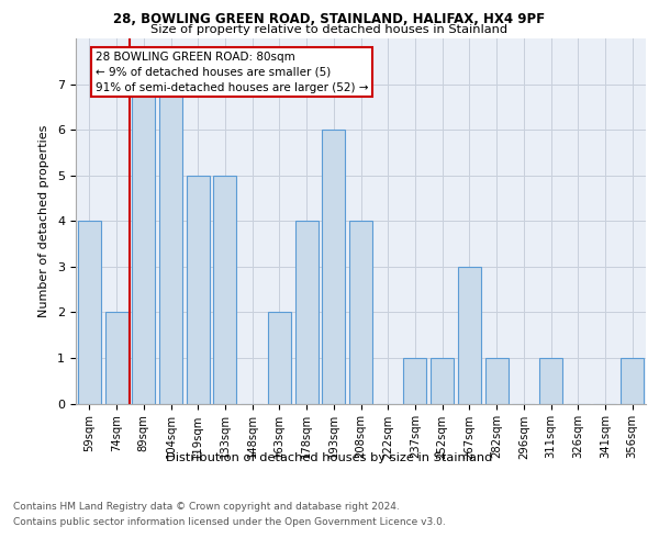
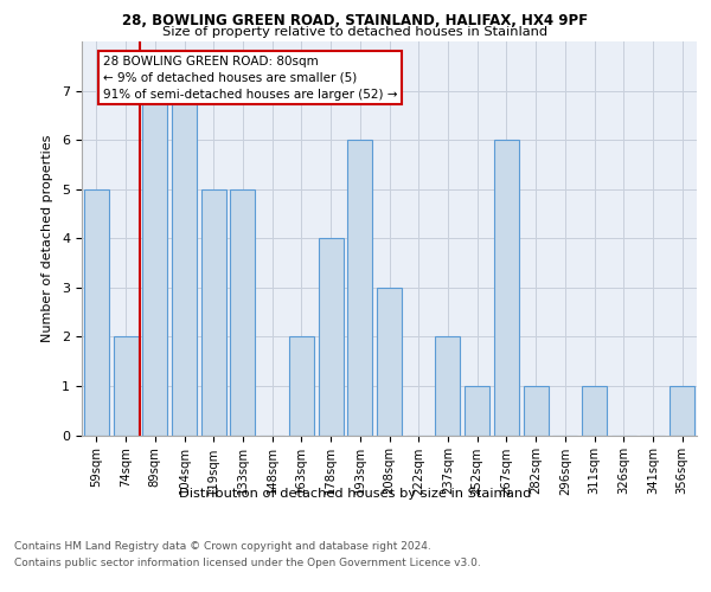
59sqm: 4 -> 5
208sqm: 4 -> 3
237sqm: 1 -> 2
267sqm: 3 -> 6
